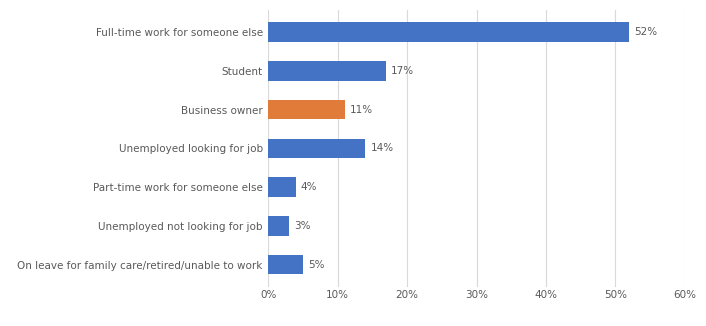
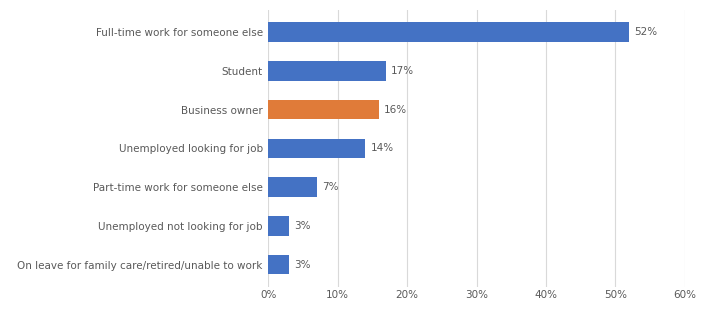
Business owner: 11% -> 16%
Part-time work for someone else: 4% -> 7%
On leave for family care/retired/unable to work: 5% -> 3%
